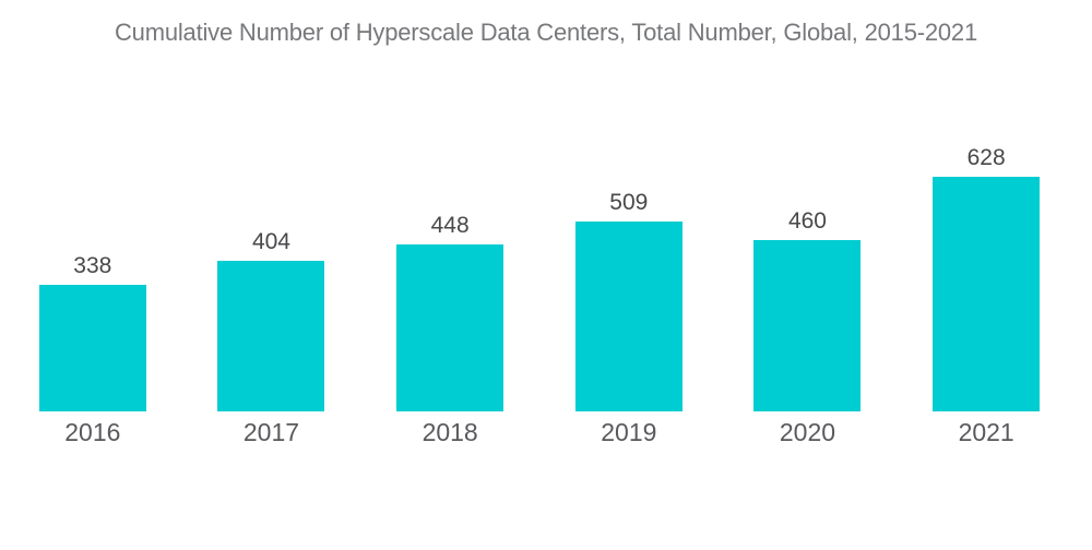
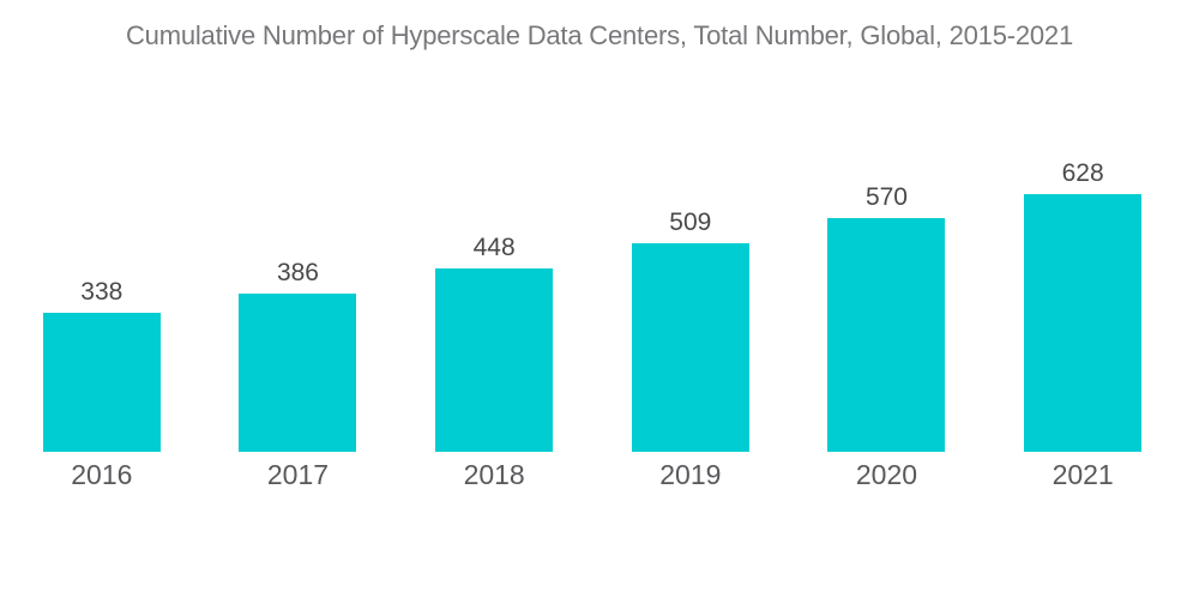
2017: 404 -> 386
2020: 460 -> 570
